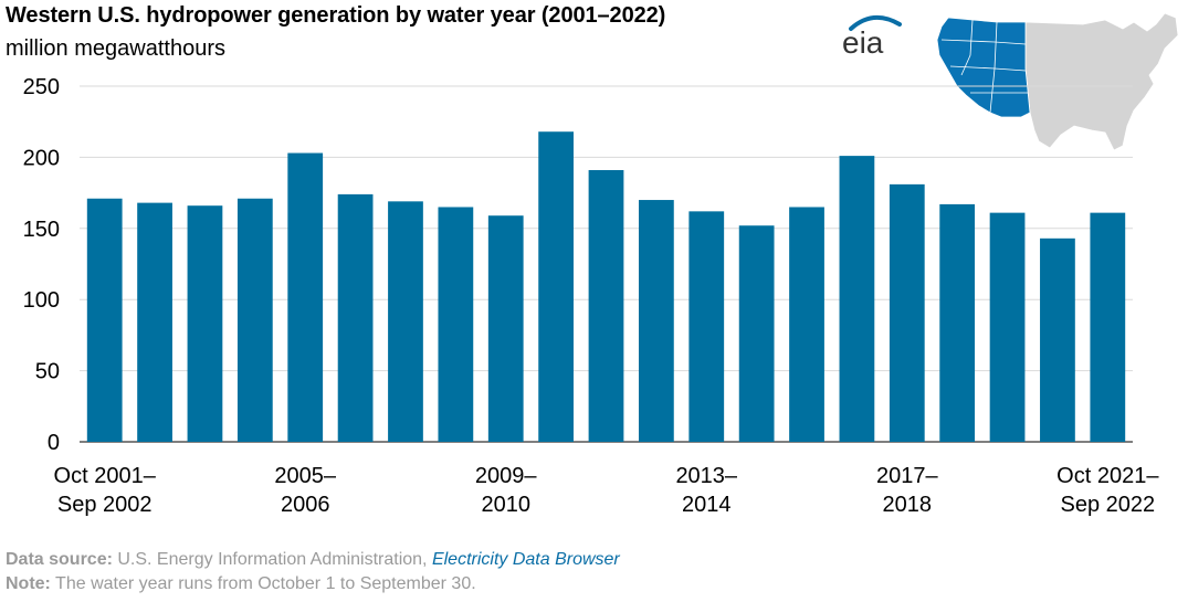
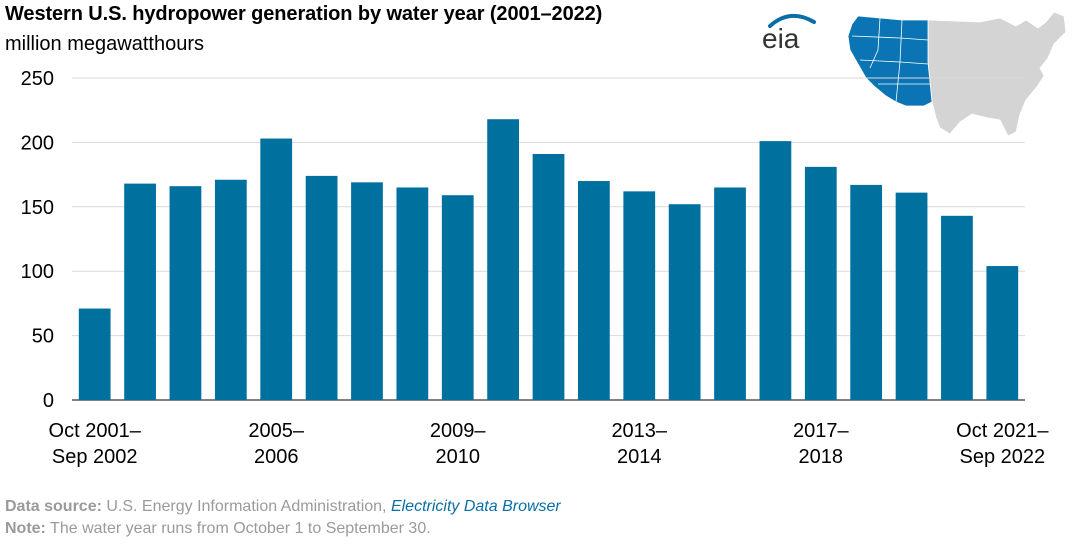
Oct 2001–Sep 2002: 171 -> 71
Oct 2021–Sep 2022: 161 -> 104
